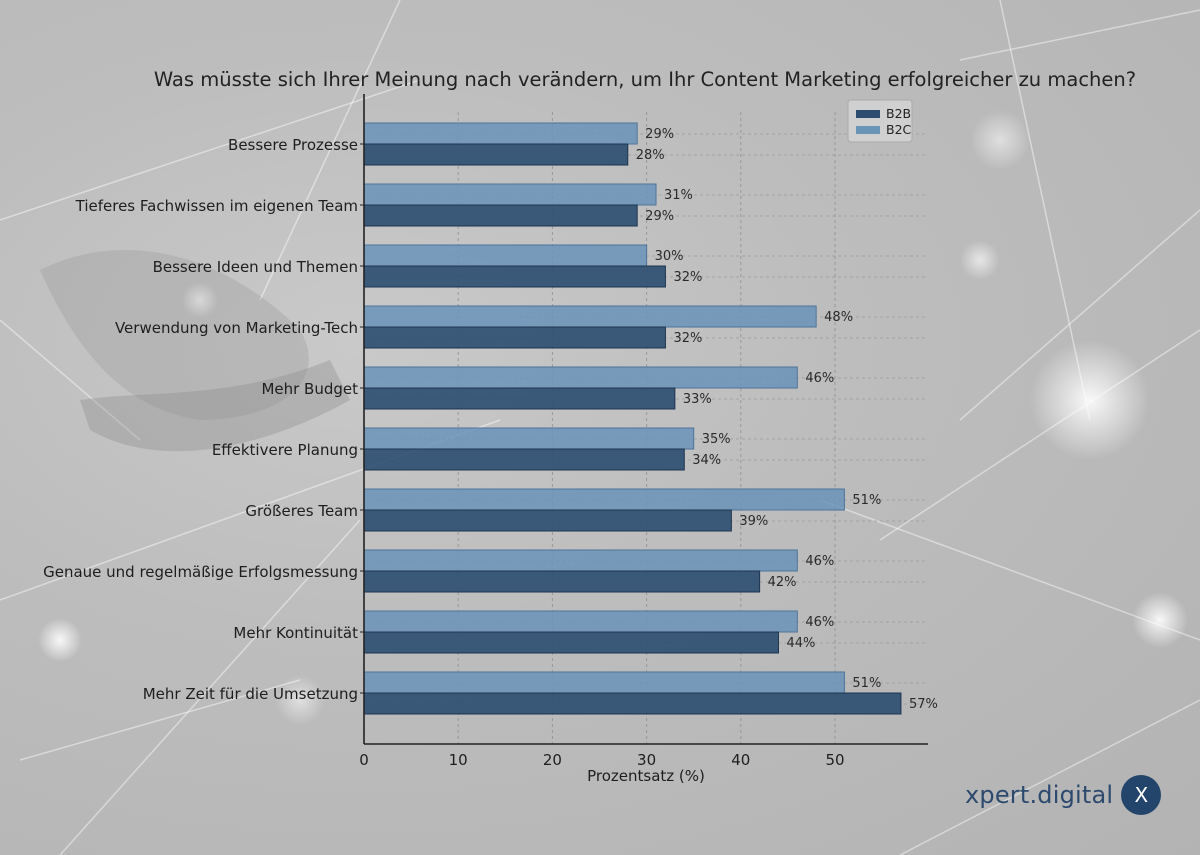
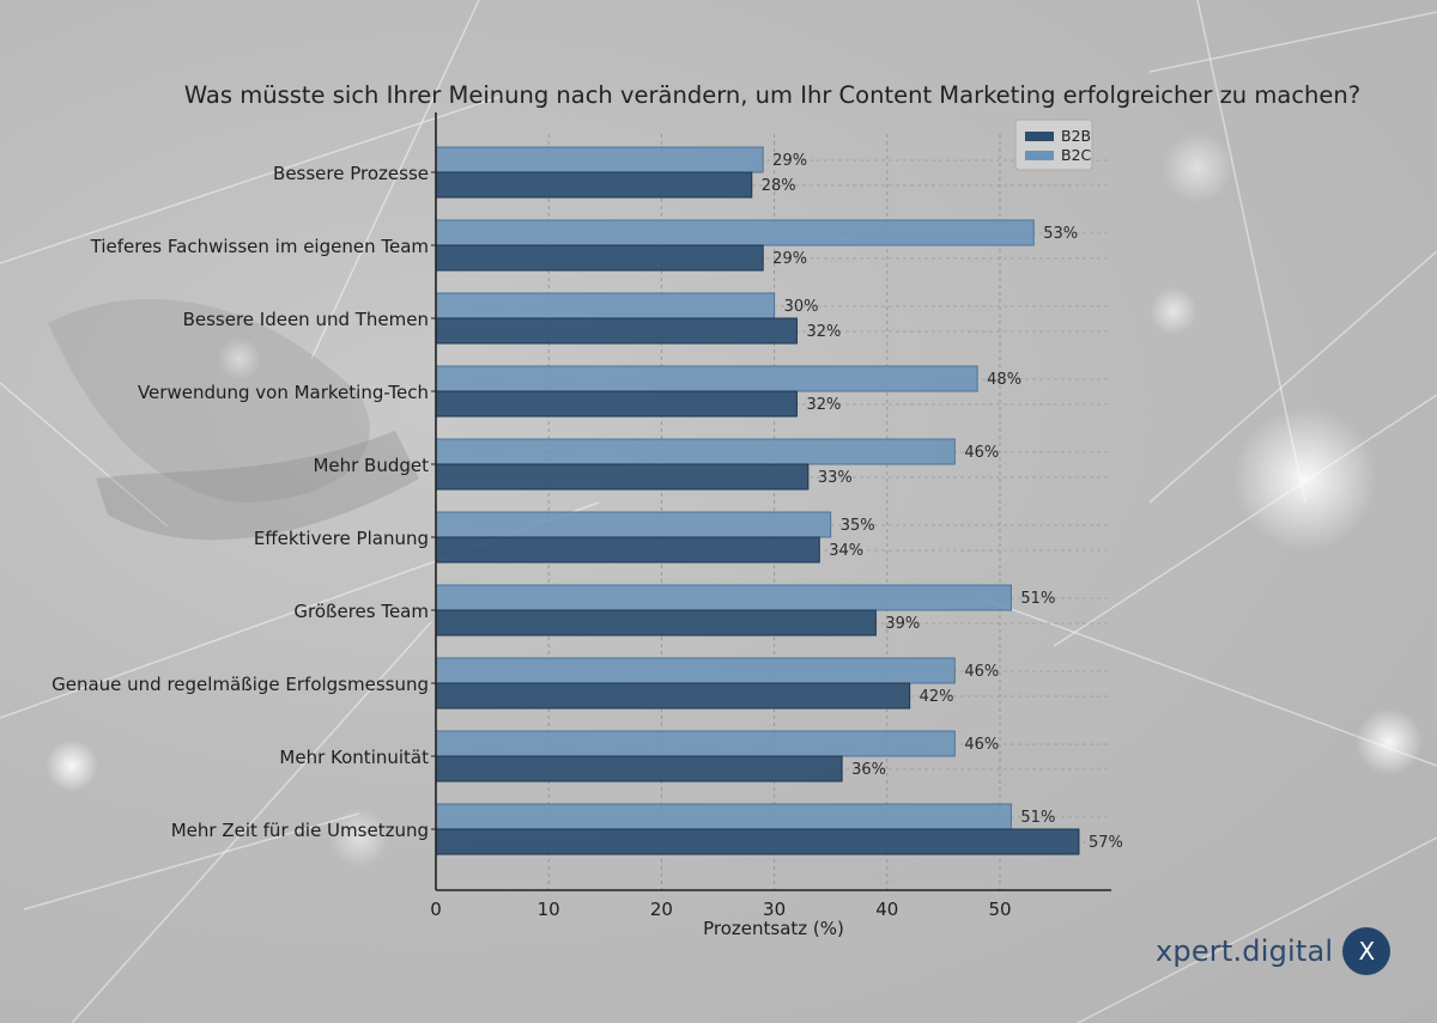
B2C/Tieferes Fachwissen im eigenen Team: 31% -> 53%
B2B/Mehr Kontinuität: 44% -> 36%
